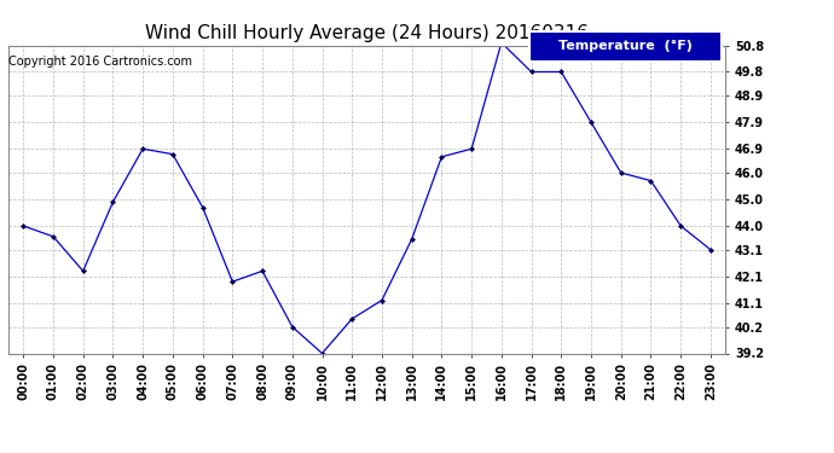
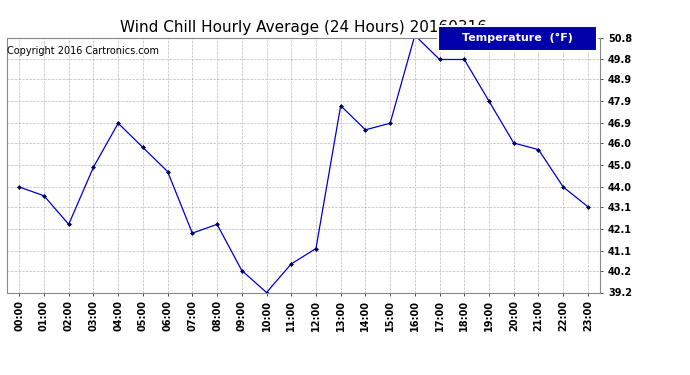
05:00: 46.7 -> 45.8
13:00: 43.5 -> 47.7
